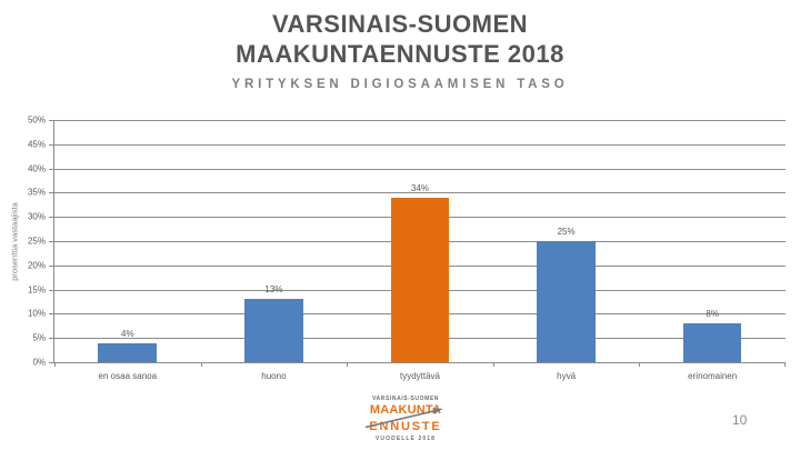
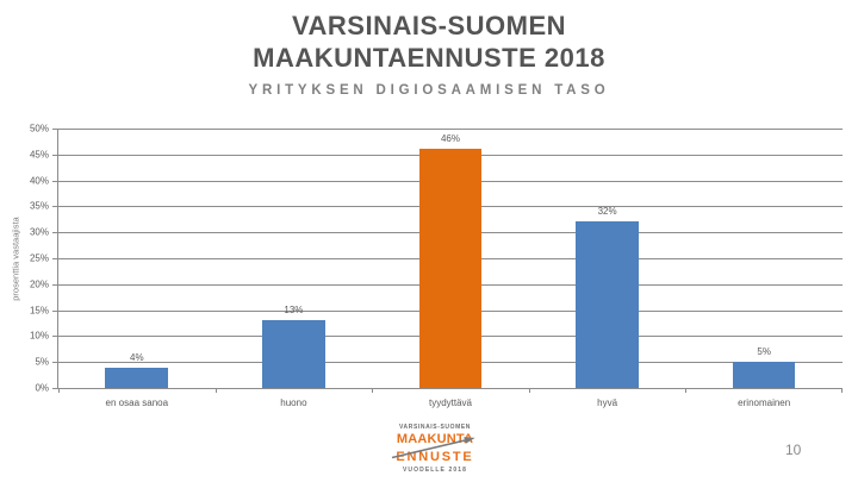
tyydyttävä: 34% -> 46%
hyvä: 25% -> 32%
erinomainen: 8% -> 5%
